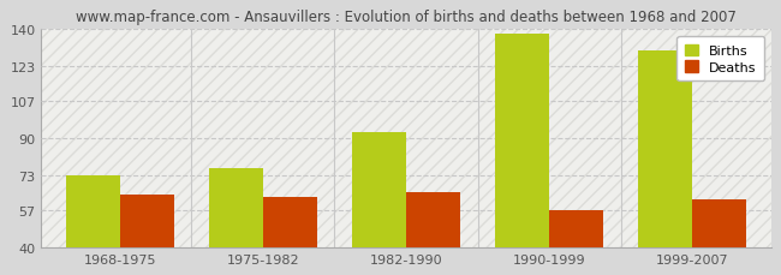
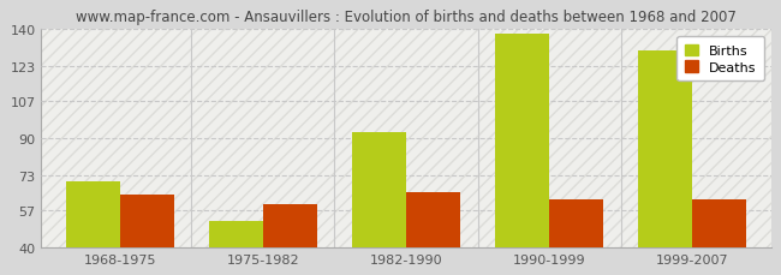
Births/1968-1975: 73 -> 70
Births/1975-1982: 76 -> 52
Deaths/1975-1982: 63 -> 60
Deaths/1990-1999: 57 -> 62
